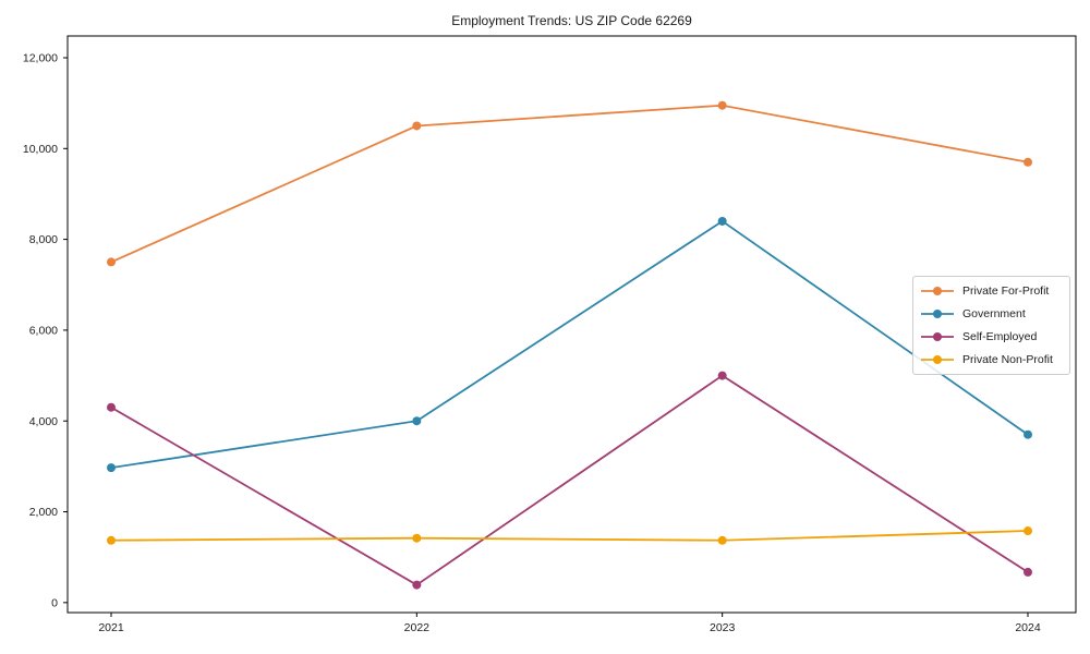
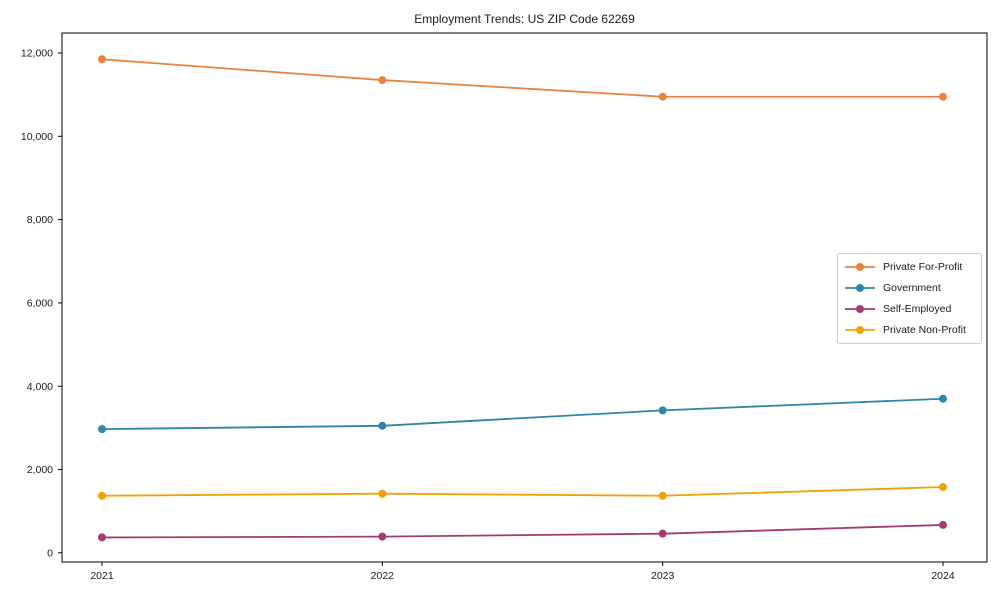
Private For-Profit/2021: 7500 -> 11800
Self-Employed/2021: 4300 -> 400
Private For-Profit/2022: 10500 -> 11400
Government/2022: 4000 -> 3000
Government/2023: 8400 -> 3400
Self-Employed/2023: 5000 -> 500
Private For-Profit/2024: 9700 -> 11000
